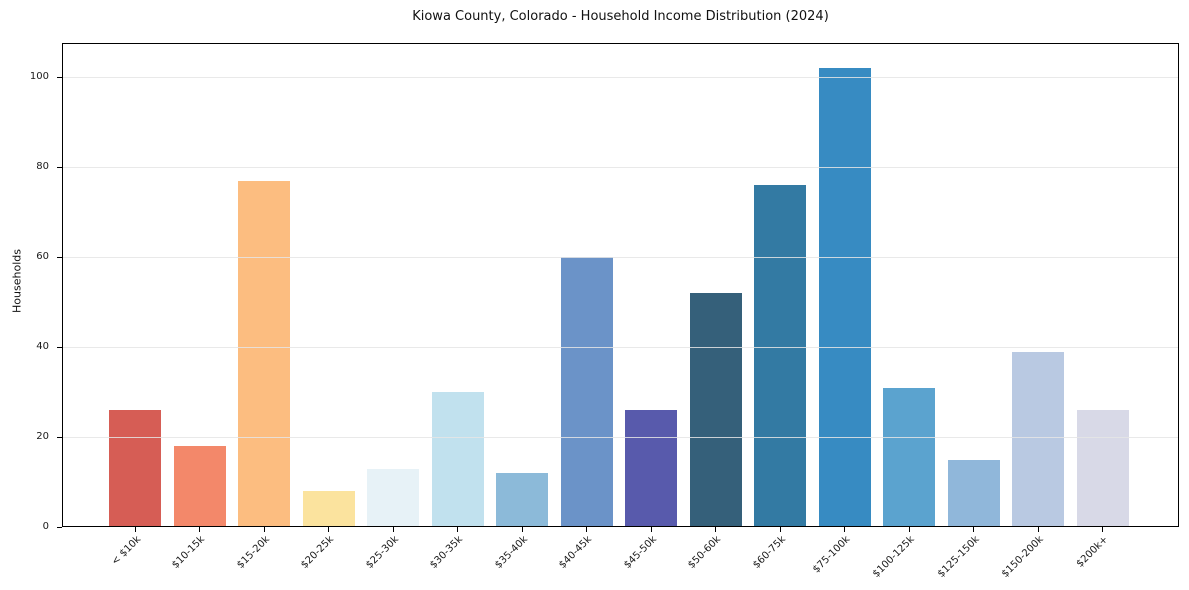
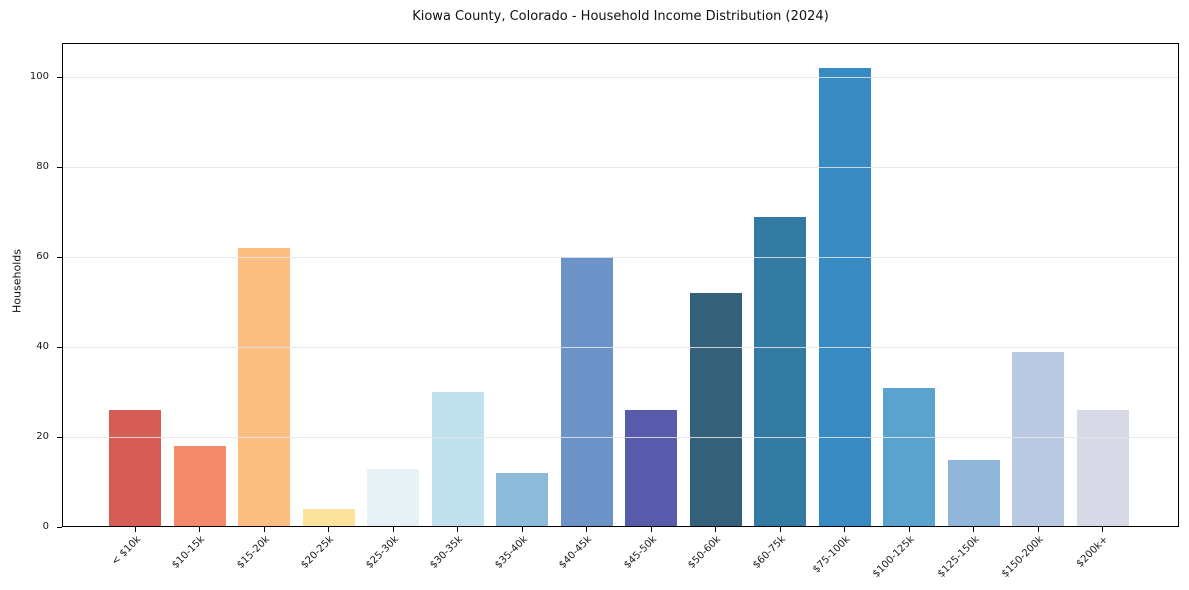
$15-20k: 77 -> 62
$20-25k: 8 -> 4
$60-75k: 76 -> 69
